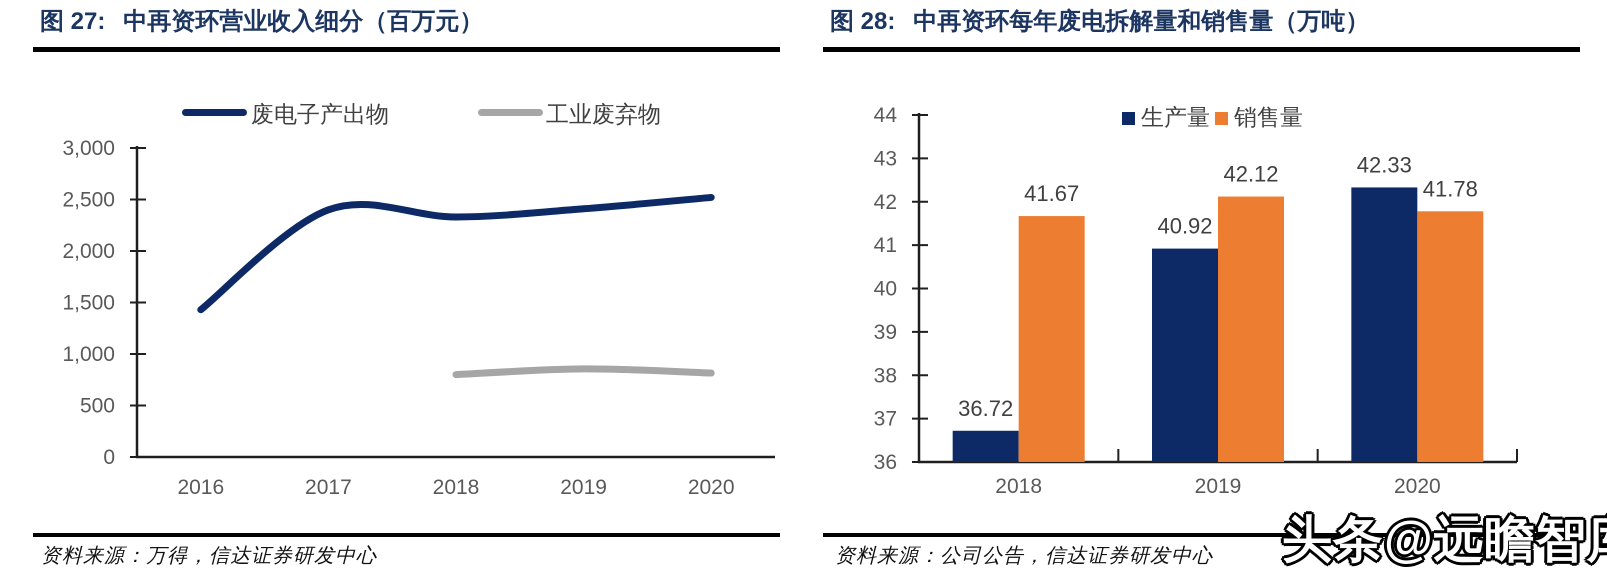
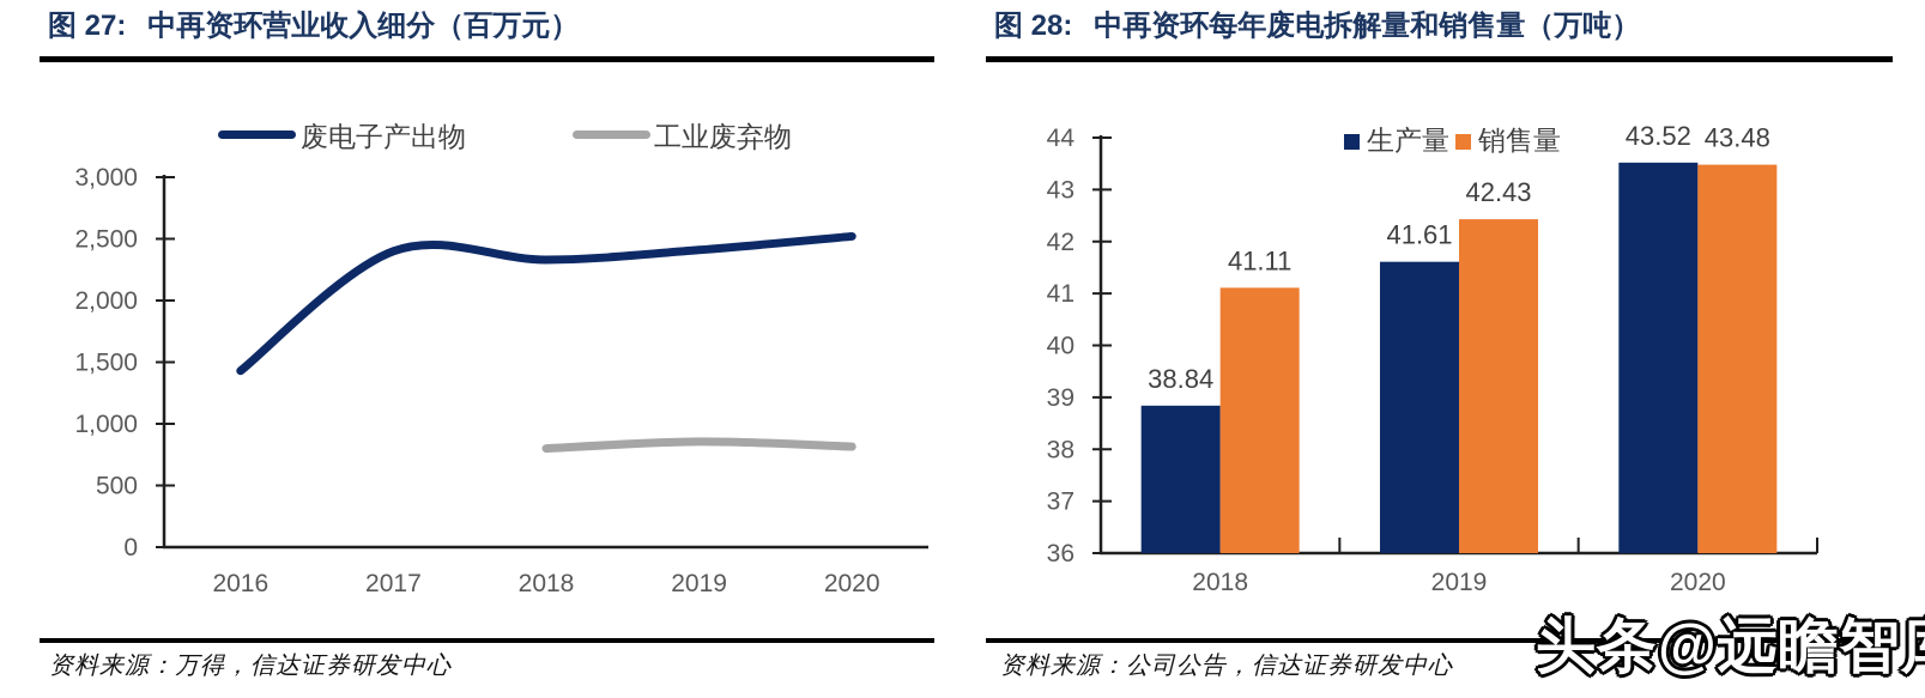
中再资环每年废电拆解量和销售量（万吨）/生产量/2018: 36.72 -> 38.84
中再资环每年废电拆解量和销售量（万吨）/销售量/2018: 41.67 -> 41.11
中再资环每年废电拆解量和销售量（万吨）/生产量/2019: 40.92 -> 41.61
中再资环每年废电拆解量和销售量（万吨）/销售量/2019: 42.12 -> 42.43
中再资环每年废电拆解量和销售量（万吨）/生产量/2020: 42.33 -> 43.52
中再资环每年废电拆解量和销售量（万吨）/销售量/2020: 41.78 -> 43.48
